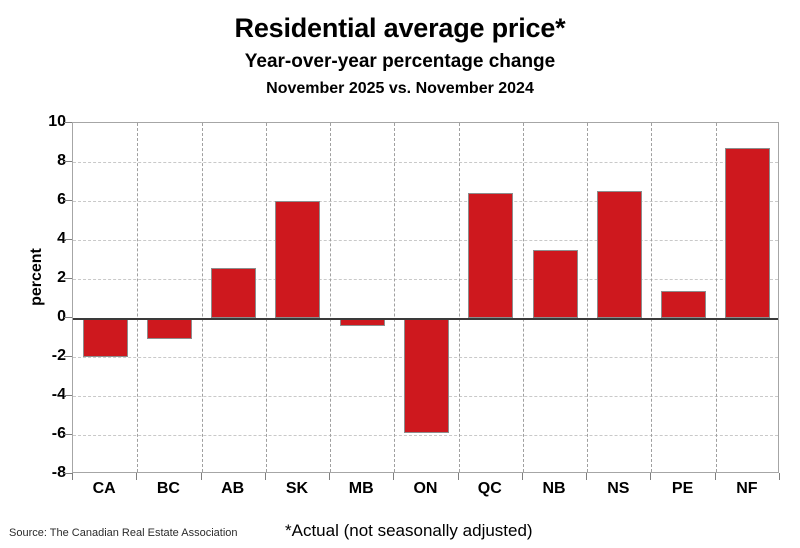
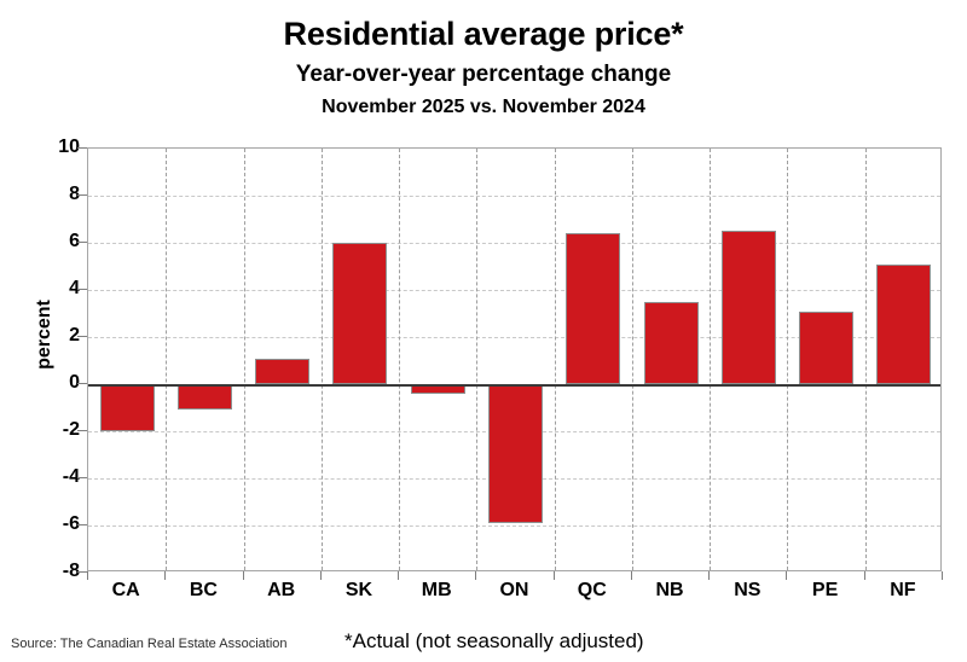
AB: 2.5 -> 1.1
PE: 1.4 -> 3.1
NF: 8.7 -> 5.1
